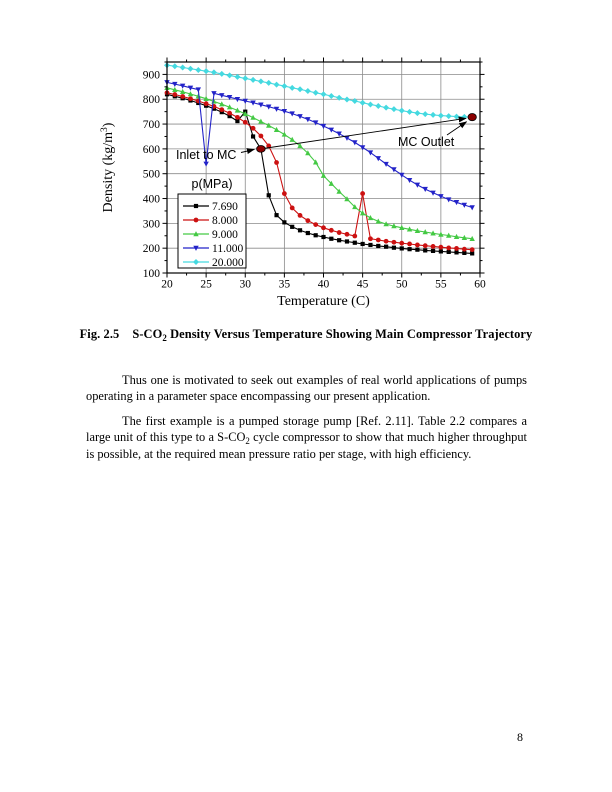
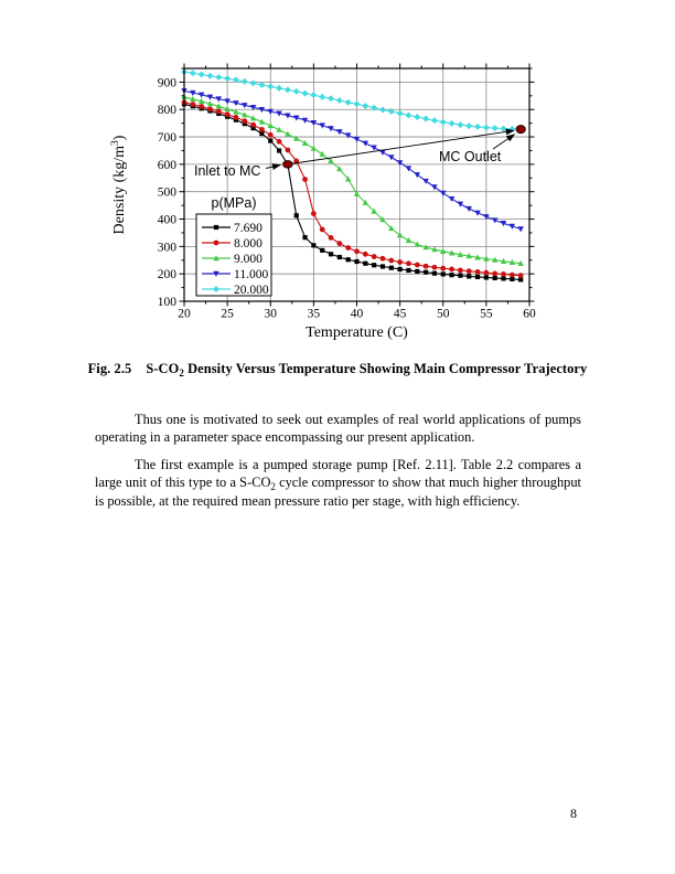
11.000/25: 540 -> 830
7.690/30: 750 -> 690
8.000/45: 420 -> 240
